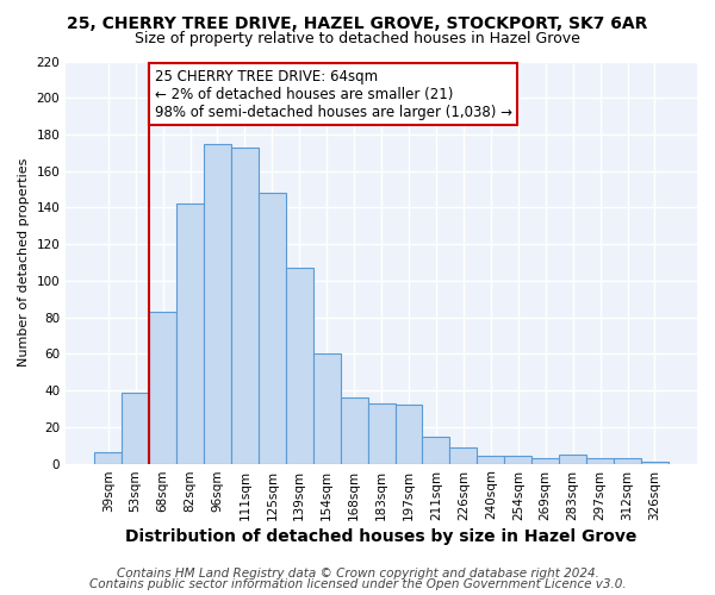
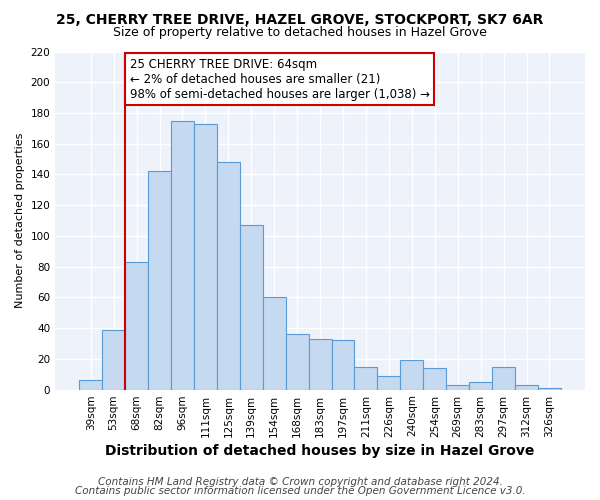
240sqm: 4 -> 19
254sqm: 4 -> 14
297sqm: 3 -> 15
